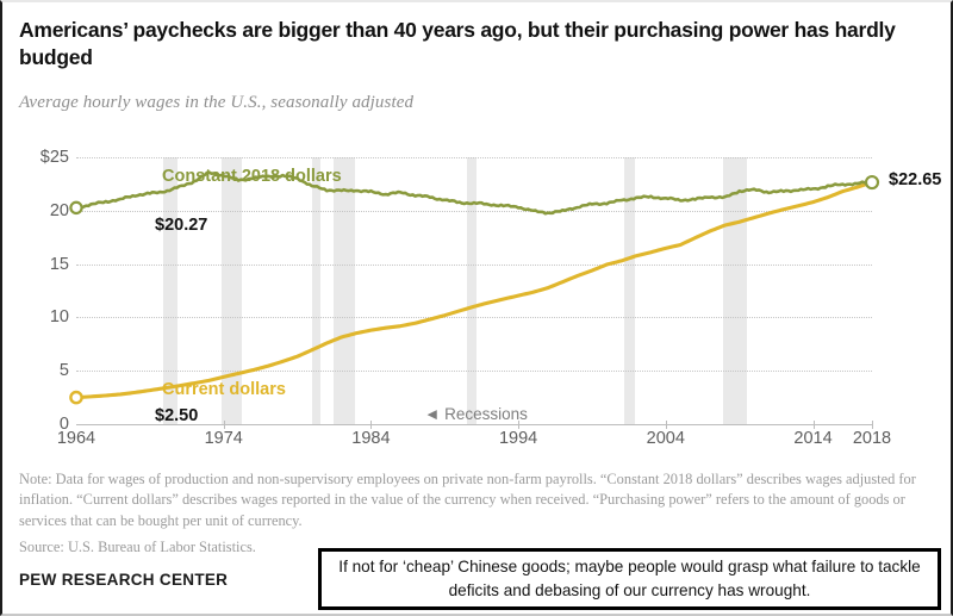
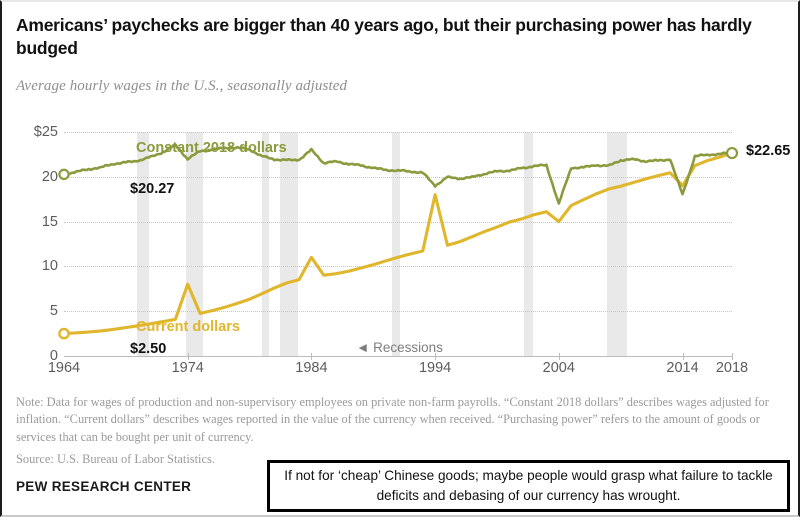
Constant 2018 dollars/1974: $23 -> $22
Current dollars/1974: $4 -> $8
Constant 2018 dollars/1984: $22 -> $23
Current dollars/1984: $9 -> $11
Constant 2018 dollars/1994: $20 -> $19
Current dollars/1994: $12 -> $18
Constant 2018 dollars/2004: $21 -> $17
Current dollars/2004: $16 -> $15
Constant 2018 dollars/2014: $22 -> $18
Current dollars/2014: $21 -> $19
